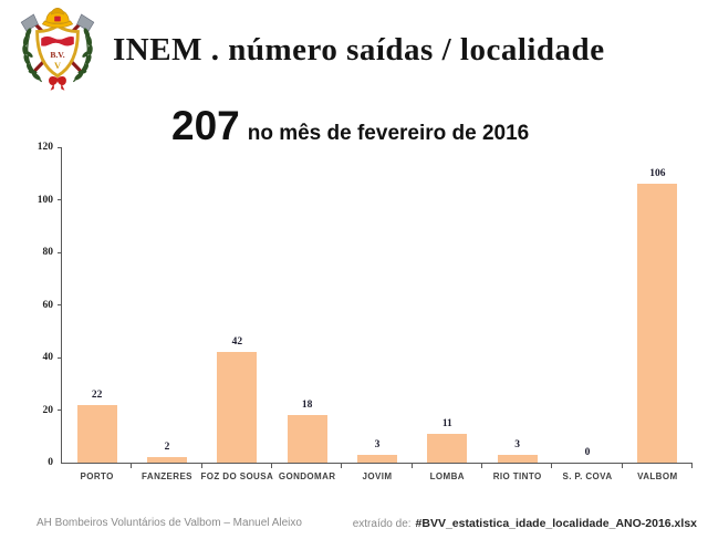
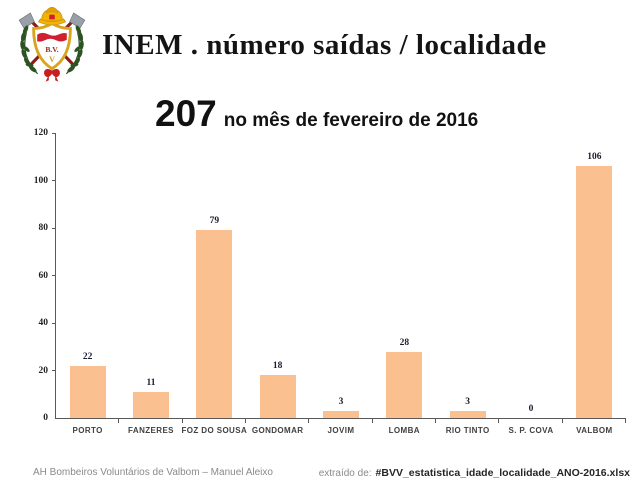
FANZERES: 2 -> 11
FOZ DO SOUSA: 42 -> 79
LOMBA: 11 -> 28
